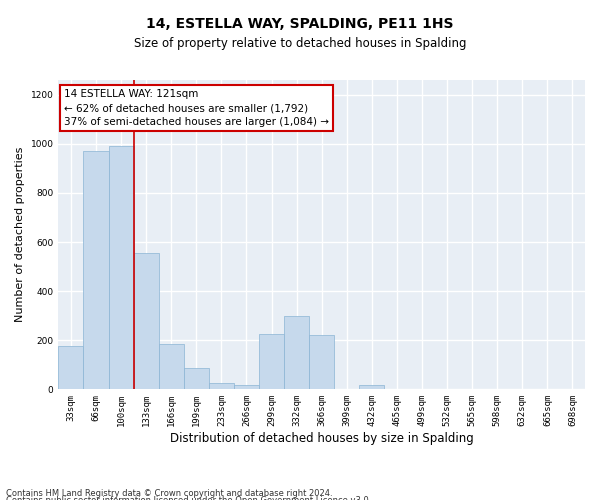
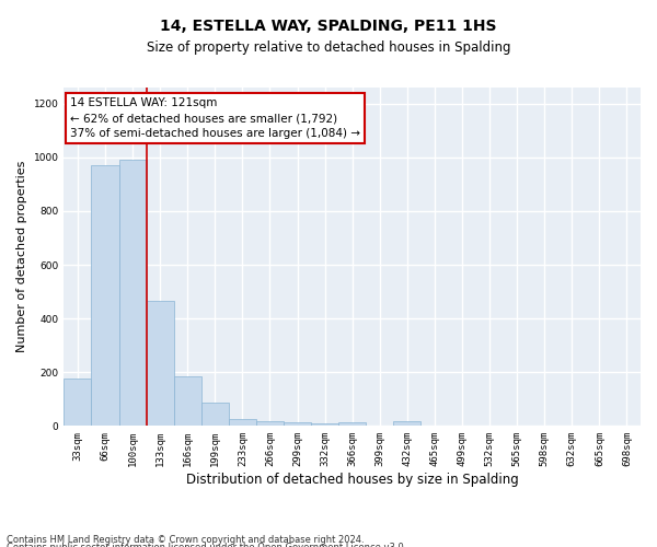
133sqm: 555 -> 465
299sqm: 225 -> 12
332sqm: 300 -> 8
366sqm: 220 -> 15
